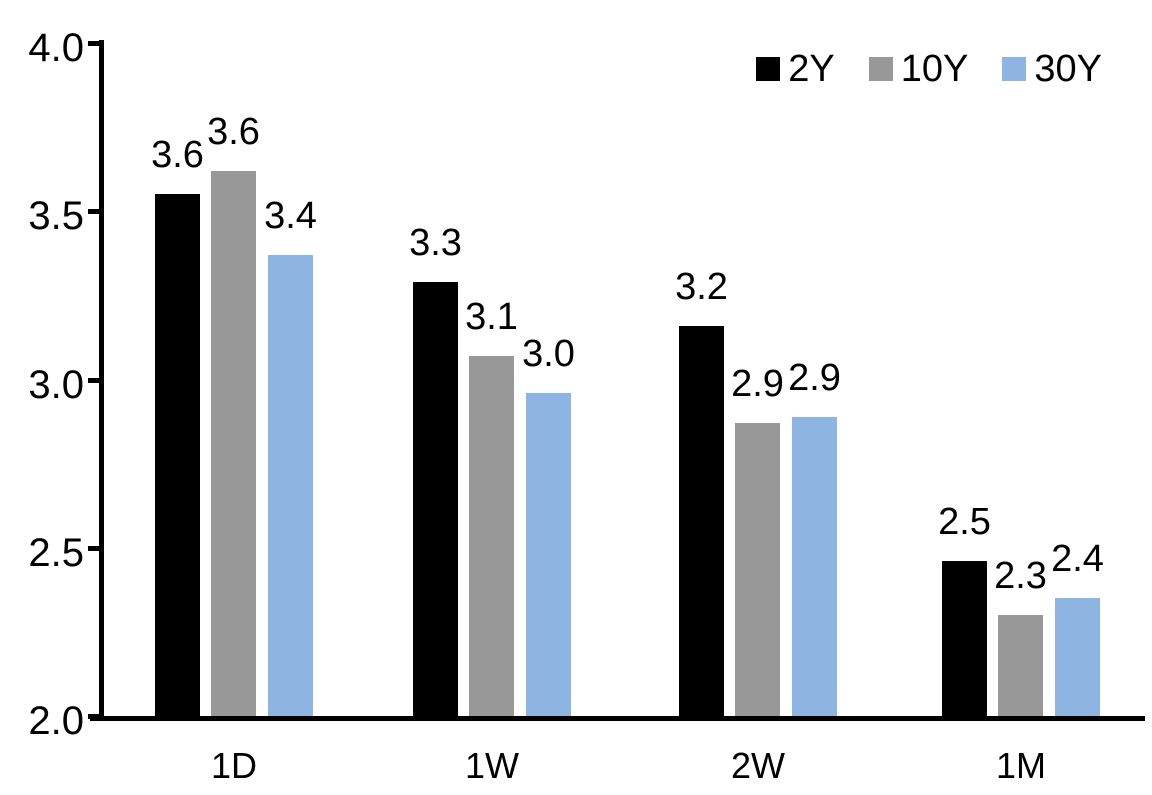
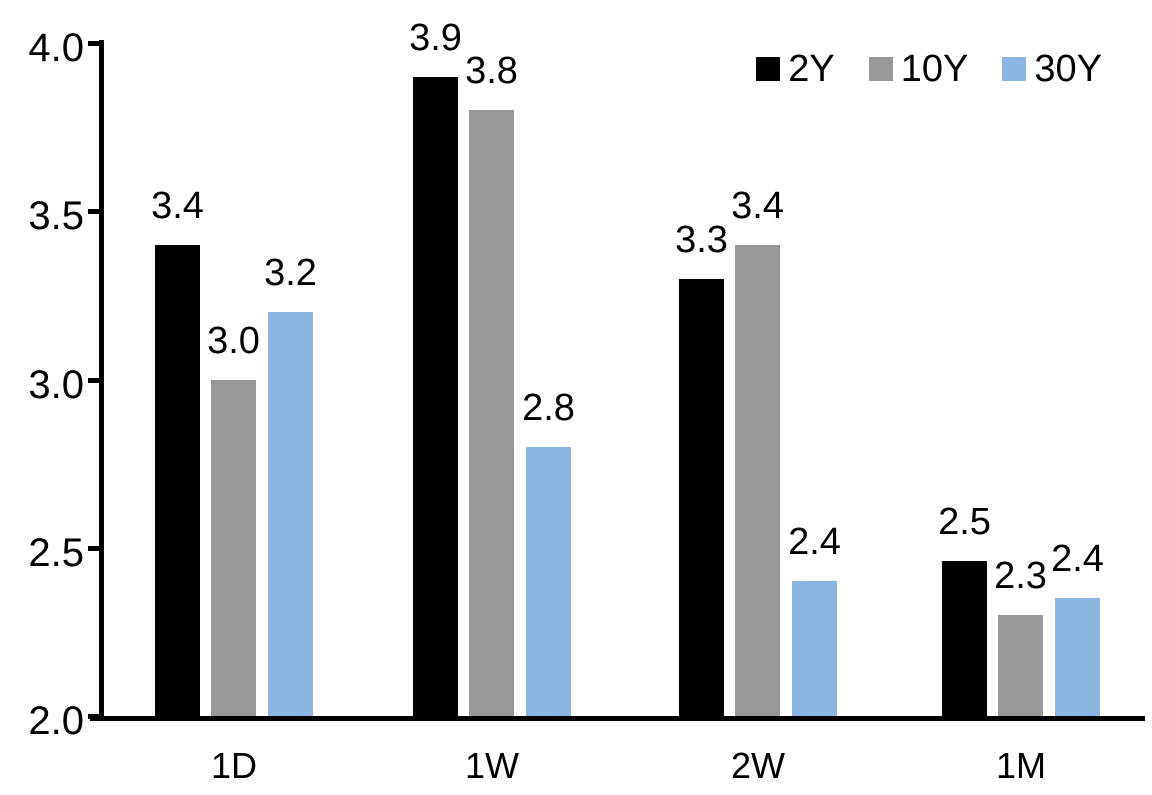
2Y/1D: 3.6 -> 3.4
10Y/1D: 3.6 -> 3.0
30Y/1D: 3.4 -> 3.2
2Y/1W: 3.3 -> 3.9
10Y/1W: 3.1 -> 3.8
30Y/1W: 3.0 -> 2.8
2Y/2W: 3.2 -> 3.3
10Y/2W: 2.9 -> 3.4
30Y/2W: 2.9 -> 2.4
